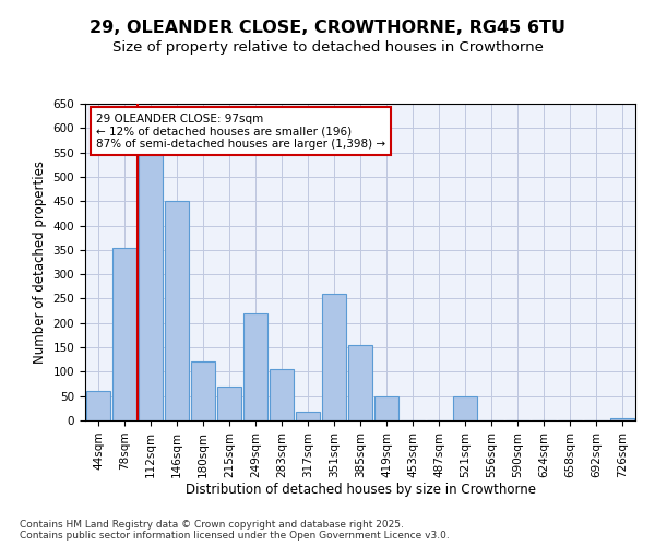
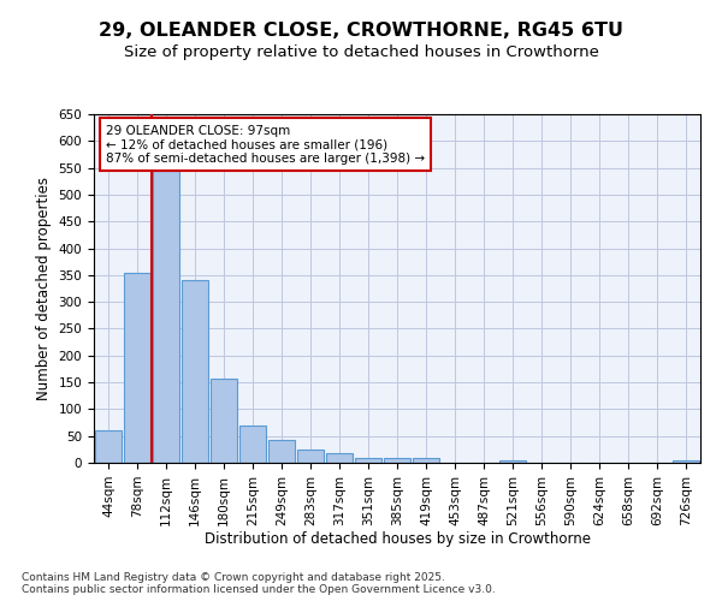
146sqm: 450 -> 340
180sqm: 120 -> 158
249sqm: 220 -> 42
283sqm: 105 -> 25
351sqm: 260 -> 10
385sqm: 155 -> 8
419sqm: 50 -> 8
521sqm: 50 -> 4
